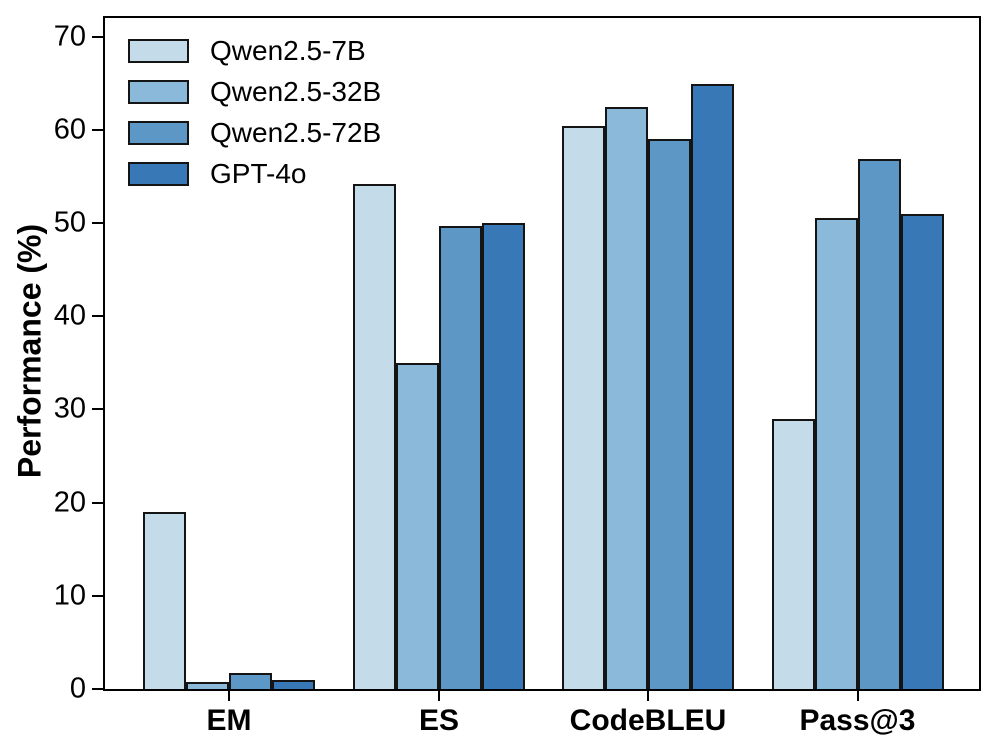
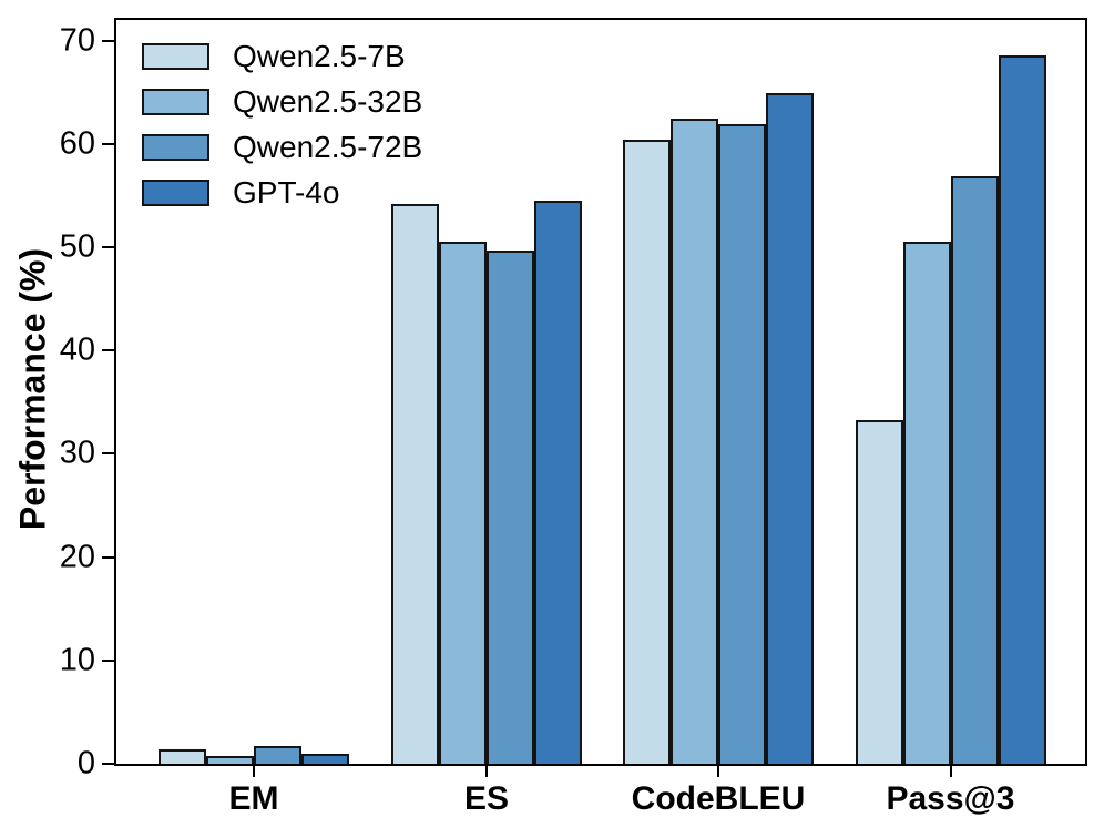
Qwen2.5-7B/EM: 19 -> 1
Qwen2.5-32B/ES: 35 -> 50
GPT-4o/ES: 50 -> 54
Qwen2.5-72B/CodeBLEU: 59 -> 62
Qwen2.5-7B/Pass@3: 29 -> 33
GPT-4o/Pass@3: 51 -> 69
